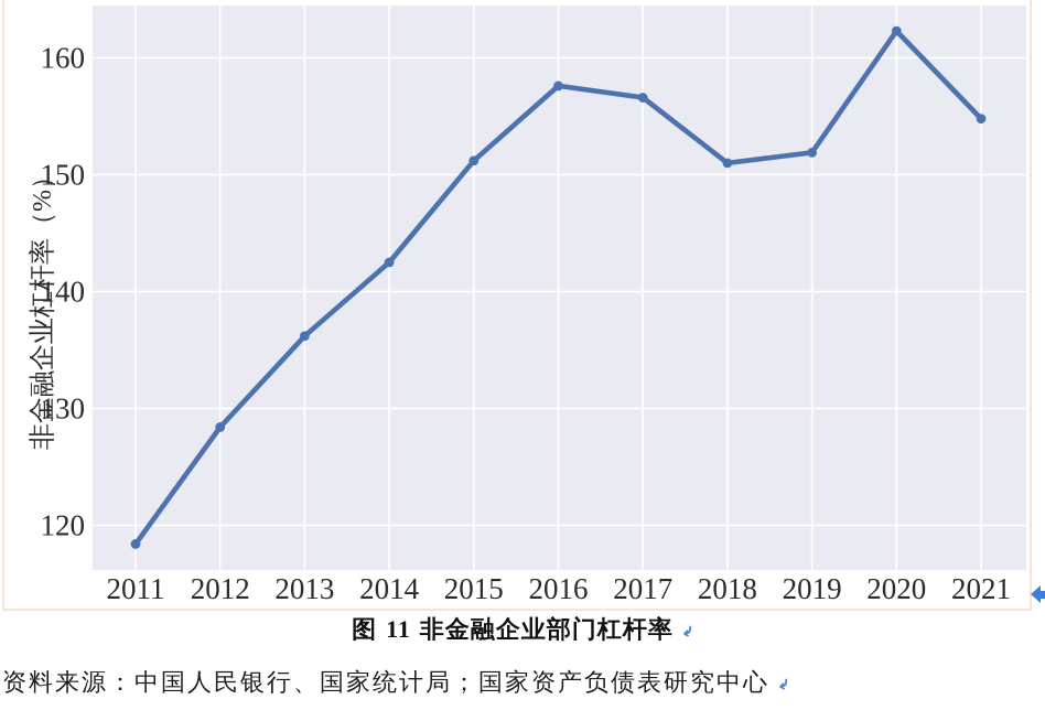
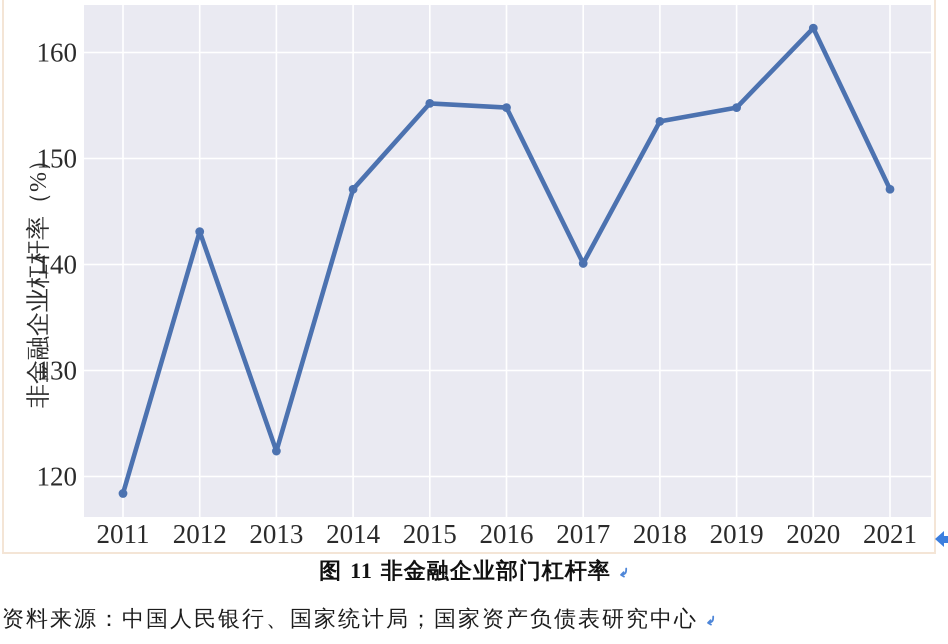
2012: 128.4 -> 143.1
2013: 136.2 -> 122.4
2014: 142.5 -> 147.1
2015: 151.2 -> 155.2
2016: 157.6 -> 154.8
2017: 156.6 -> 140.1
2018: 151.0 -> 153.5
2019: 151.9 -> 154.8
2021: 154.8 -> 147.1
